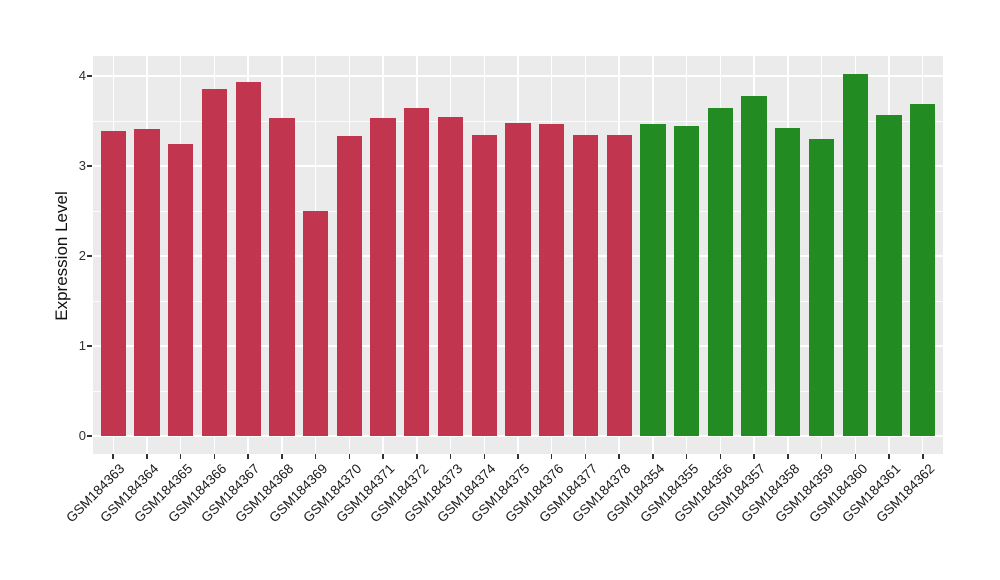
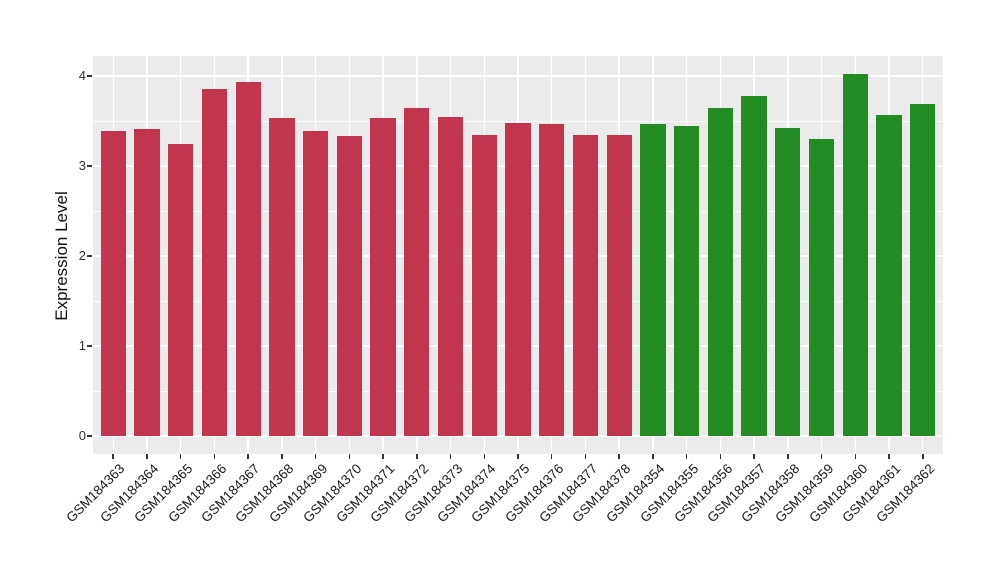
GSM184369: 2.5 -> 3.4
